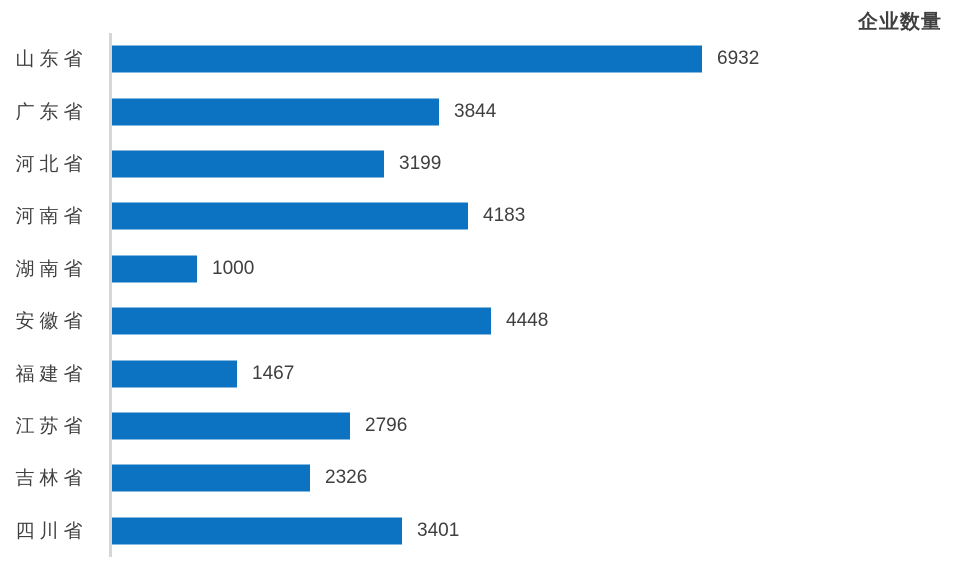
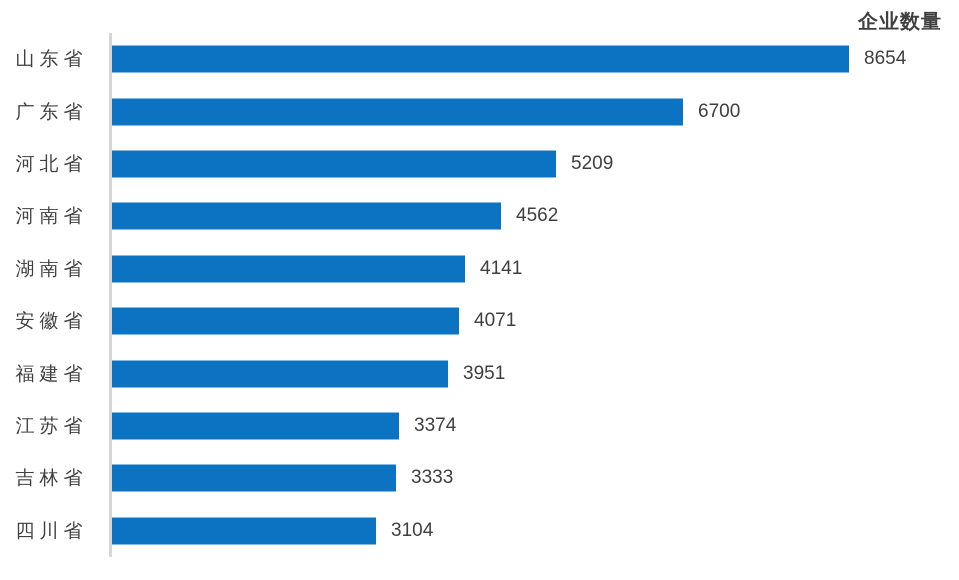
山东省: 6932 -> 8654
广东省: 3844 -> 6700
河北省: 3199 -> 5209
河南省: 4183 -> 4562
湖南省: 1000 -> 4141
安徽省: 4448 -> 4071
福建省: 1467 -> 3951
江苏省: 2796 -> 3374
吉林省: 2326 -> 3333
四川省: 3401 -> 3104
